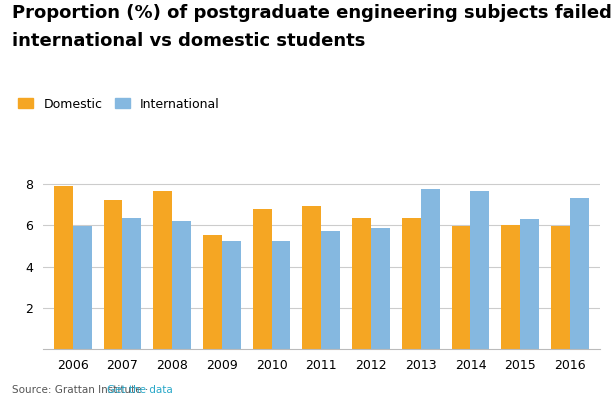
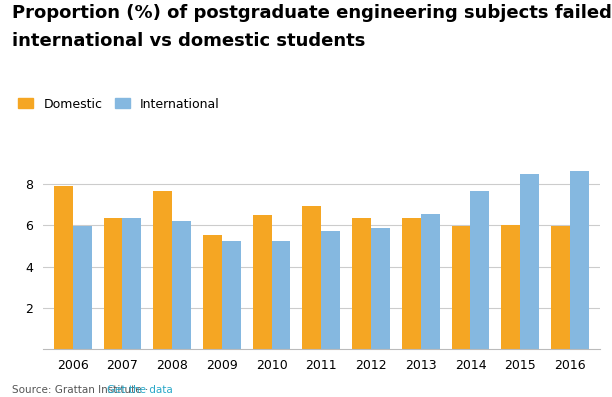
Domestic/2007: 7.20 -> 6.35
Domestic/2010: 6.80 -> 6.50
International/2013: 7.75 -> 6.55
International/2015: 6.30 -> 8.45
International/2016: 7.30 -> 8.60
